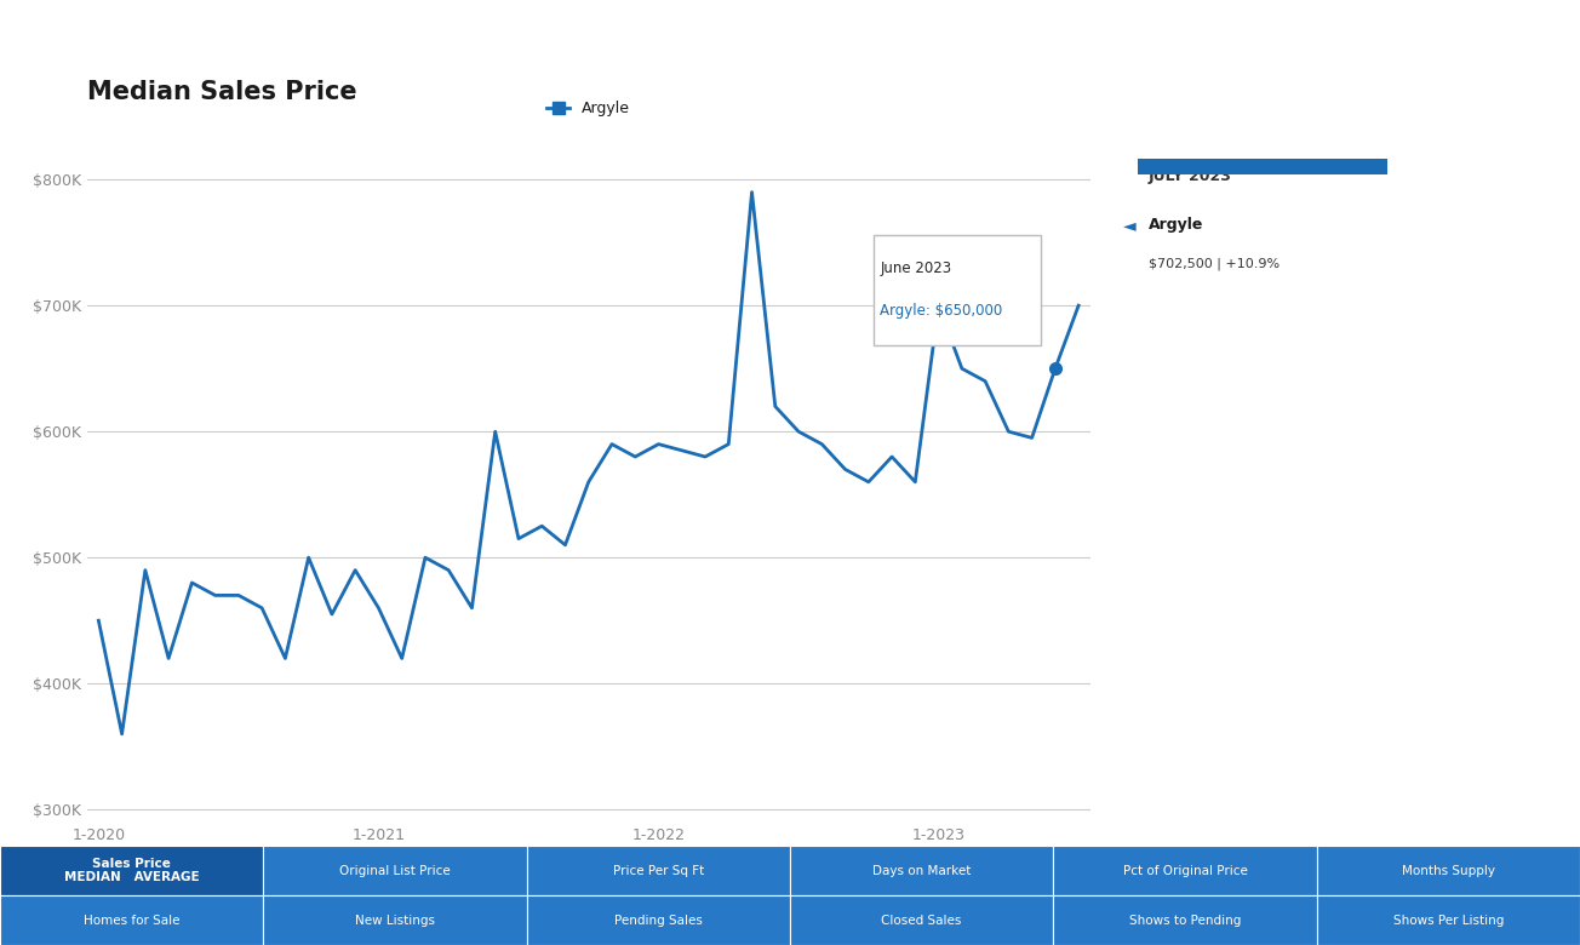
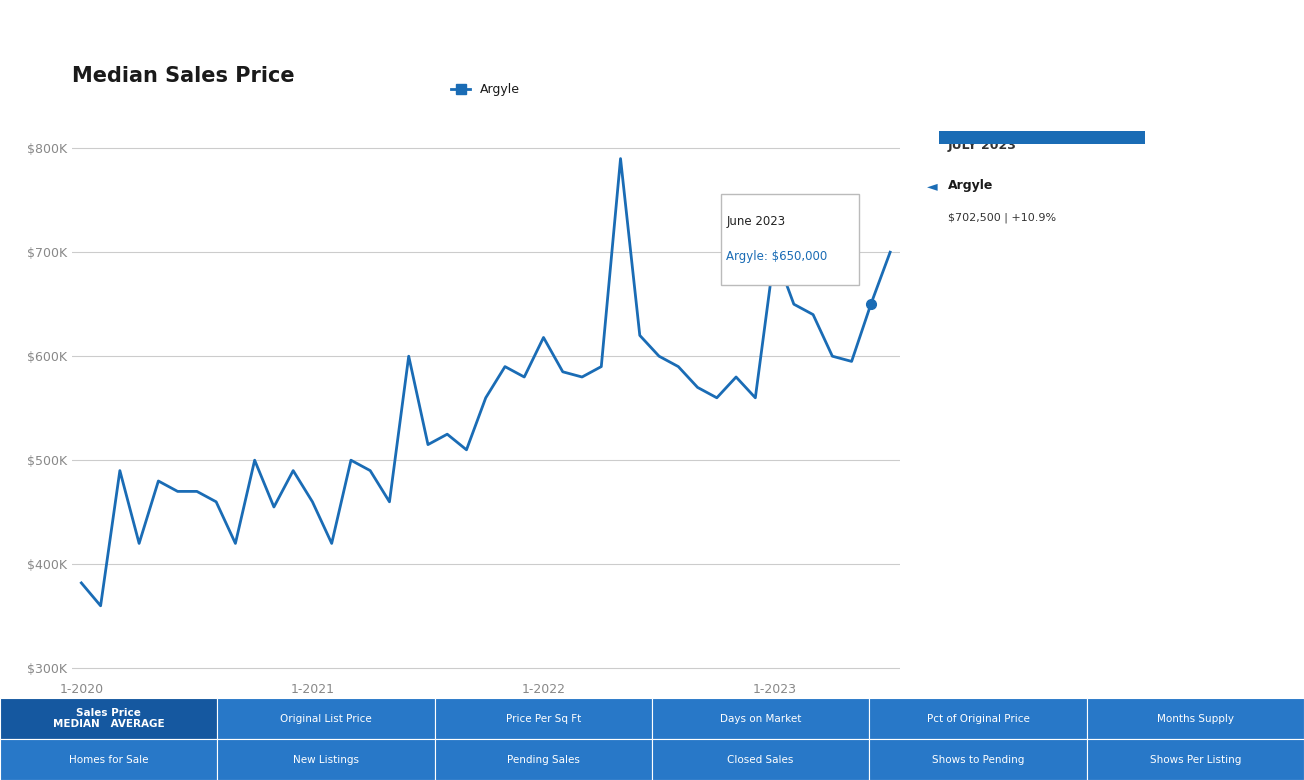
Median Sales Price/1-2020: $450K -> $382K
Median Sales Price/1-2022: $590K -> $618K
